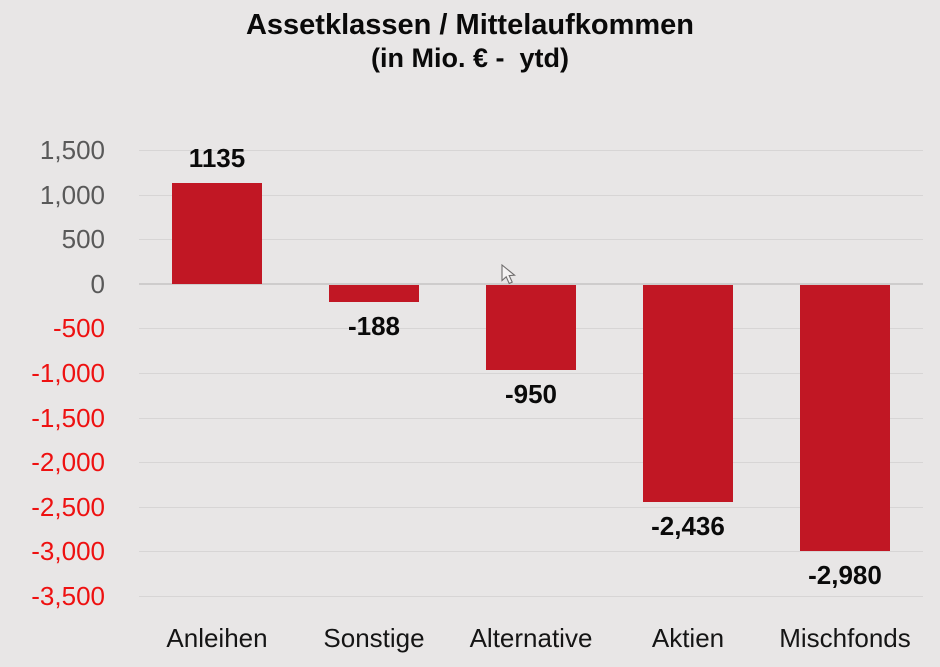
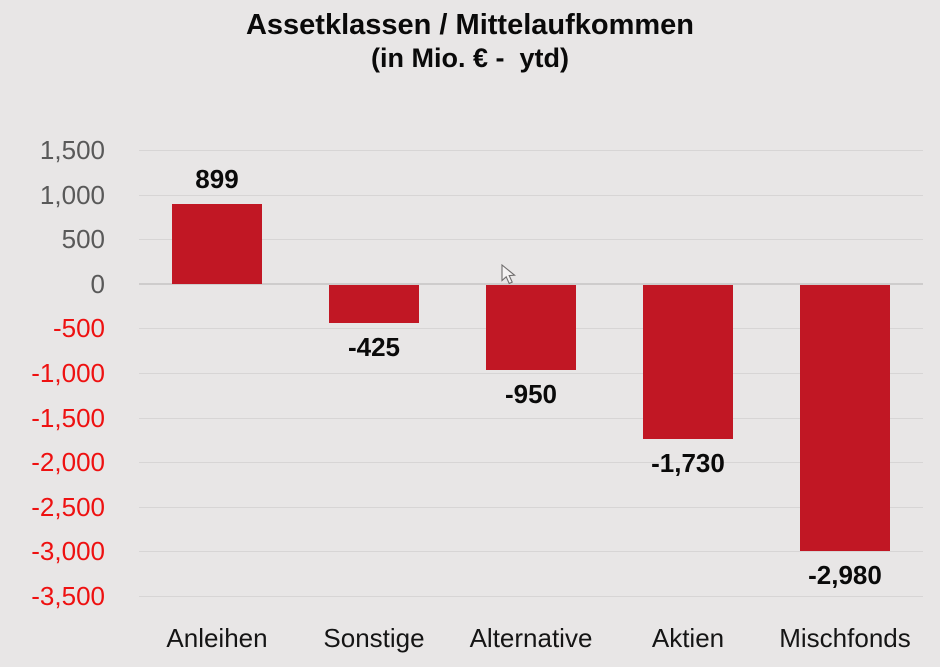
Anleihen: 1135 -> 899
Sonstige: -188 -> -425
Aktien: -2,436 -> -1,730
